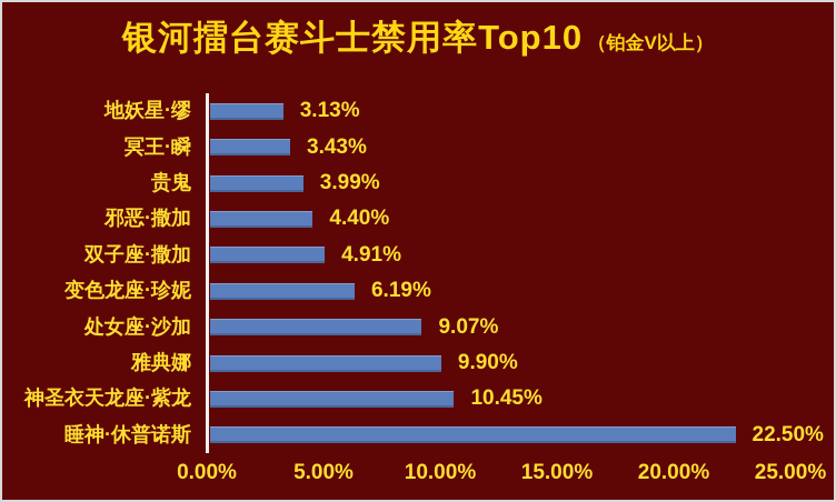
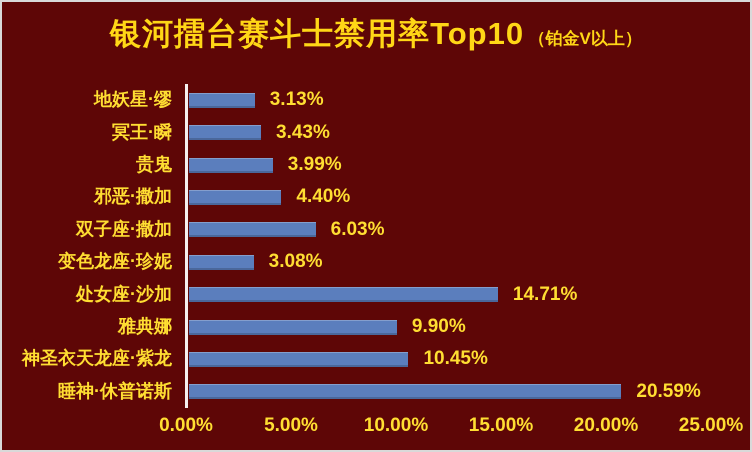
双子座·撒加: 4.91% -> 6.03%
变色龙座·珍妮: 6.19% -> 3.08%
处女座·沙加: 9.07% -> 14.71%
睡神·休普诺斯: 22.50% -> 20.59%
